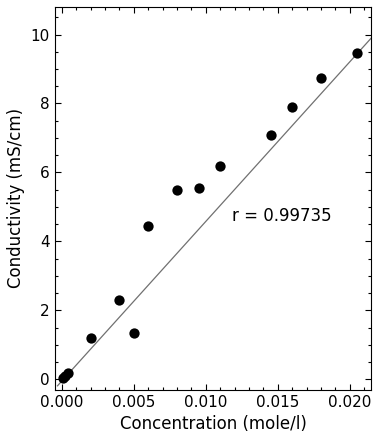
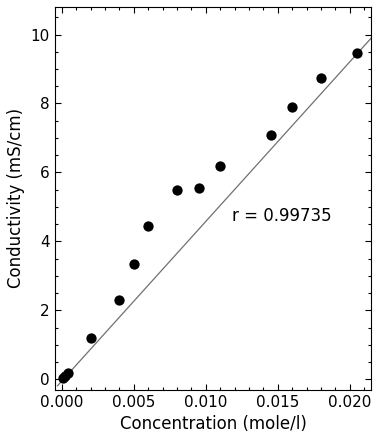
0.005: 1.35 -> 3.35
